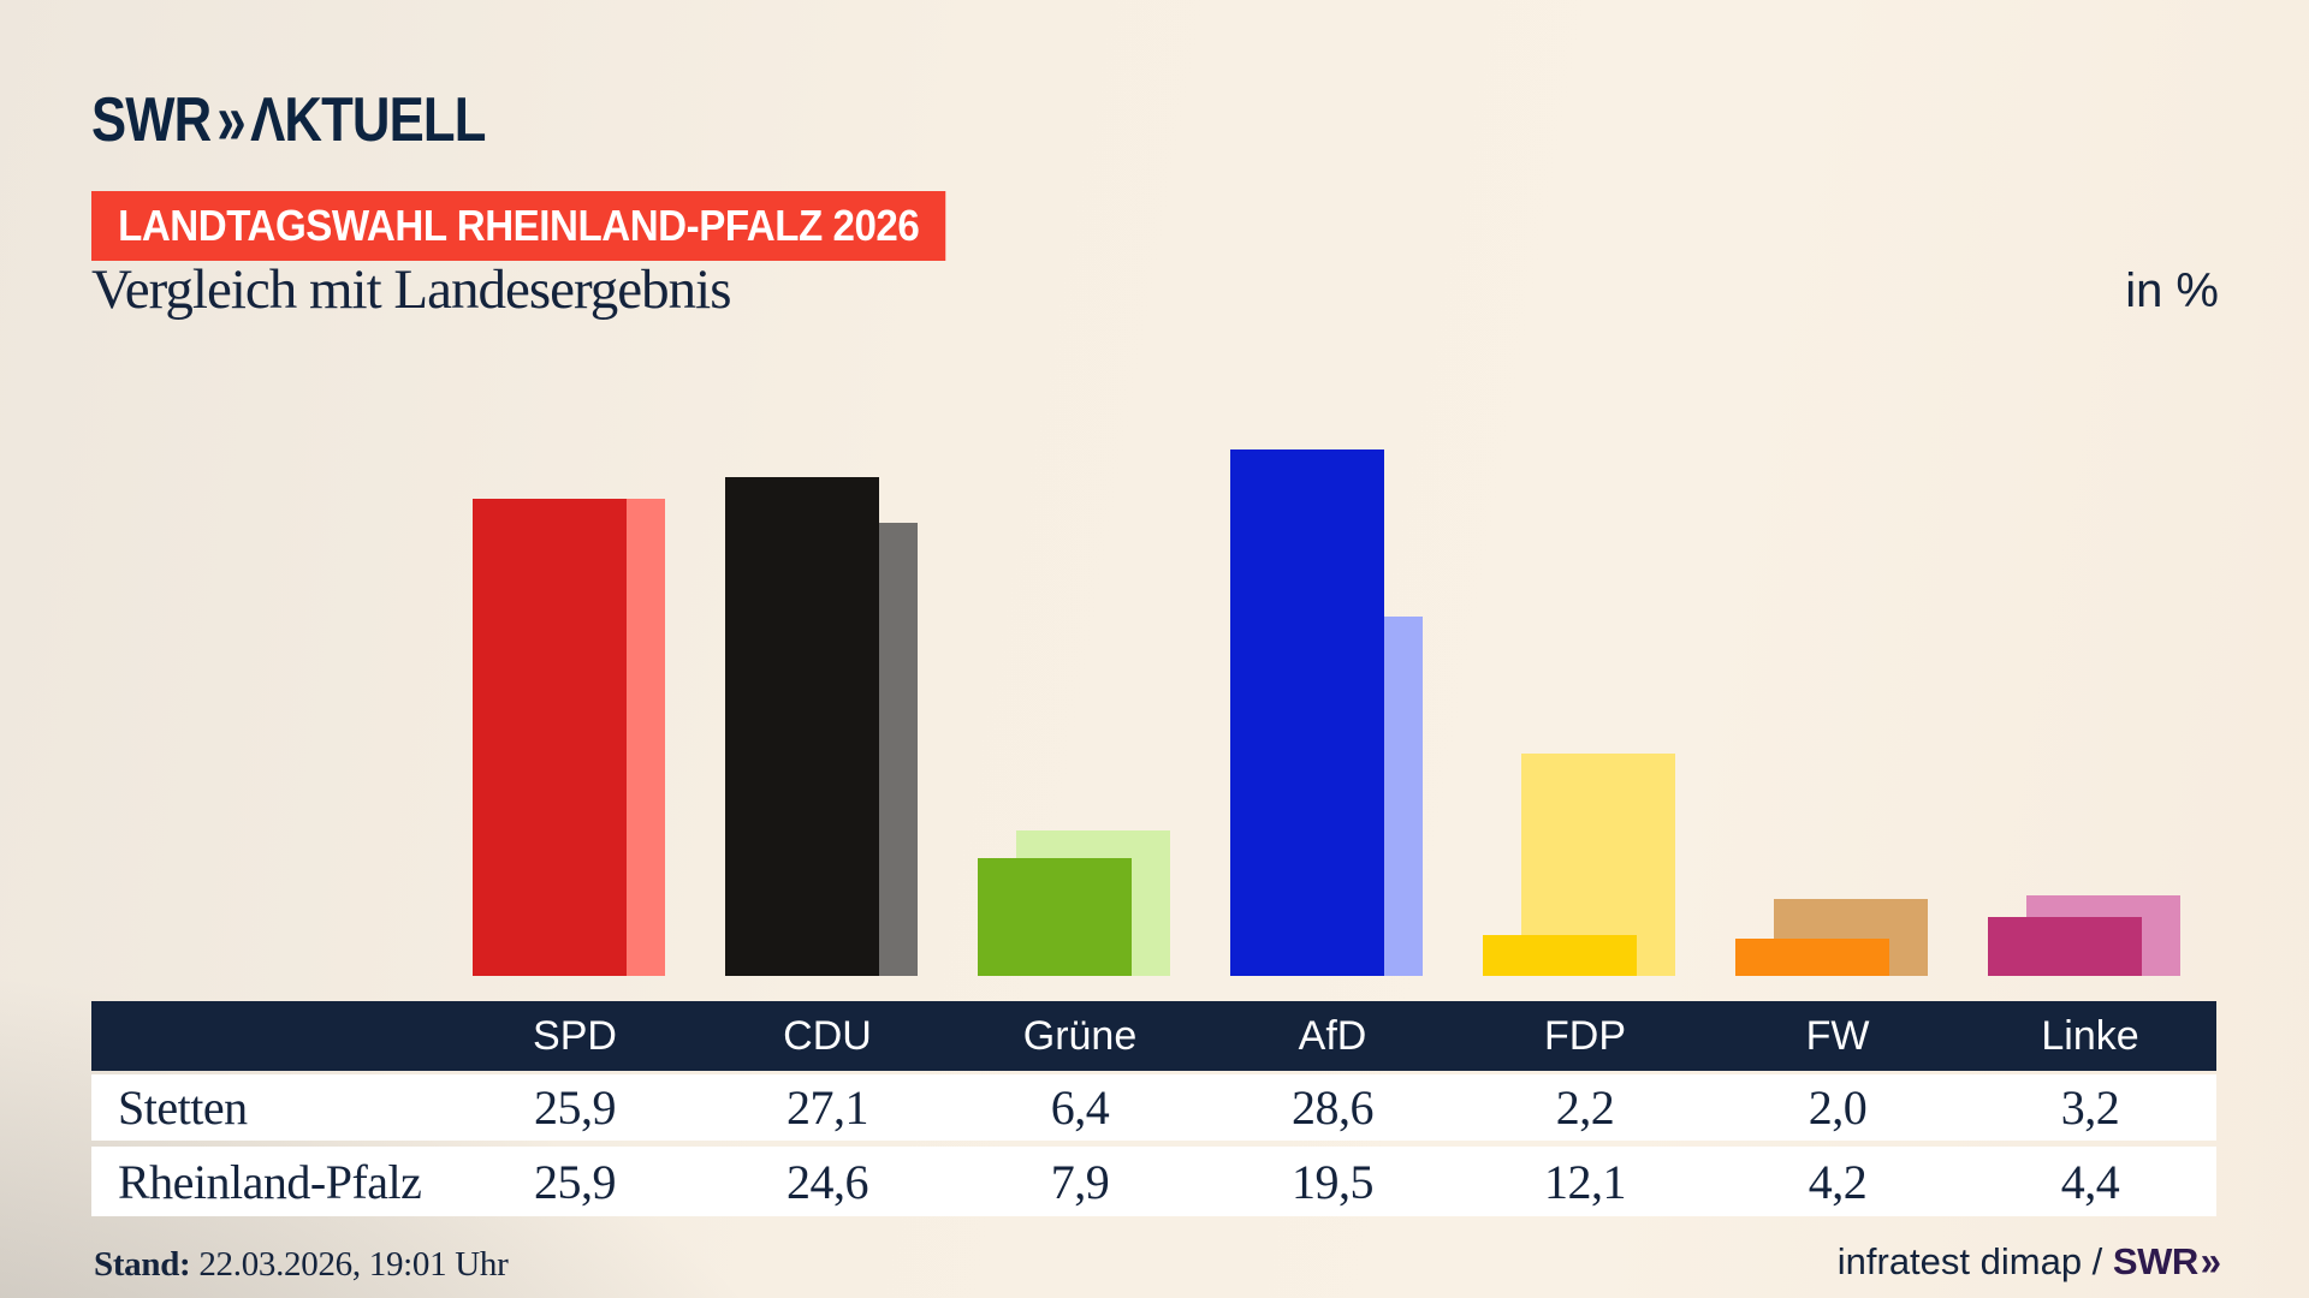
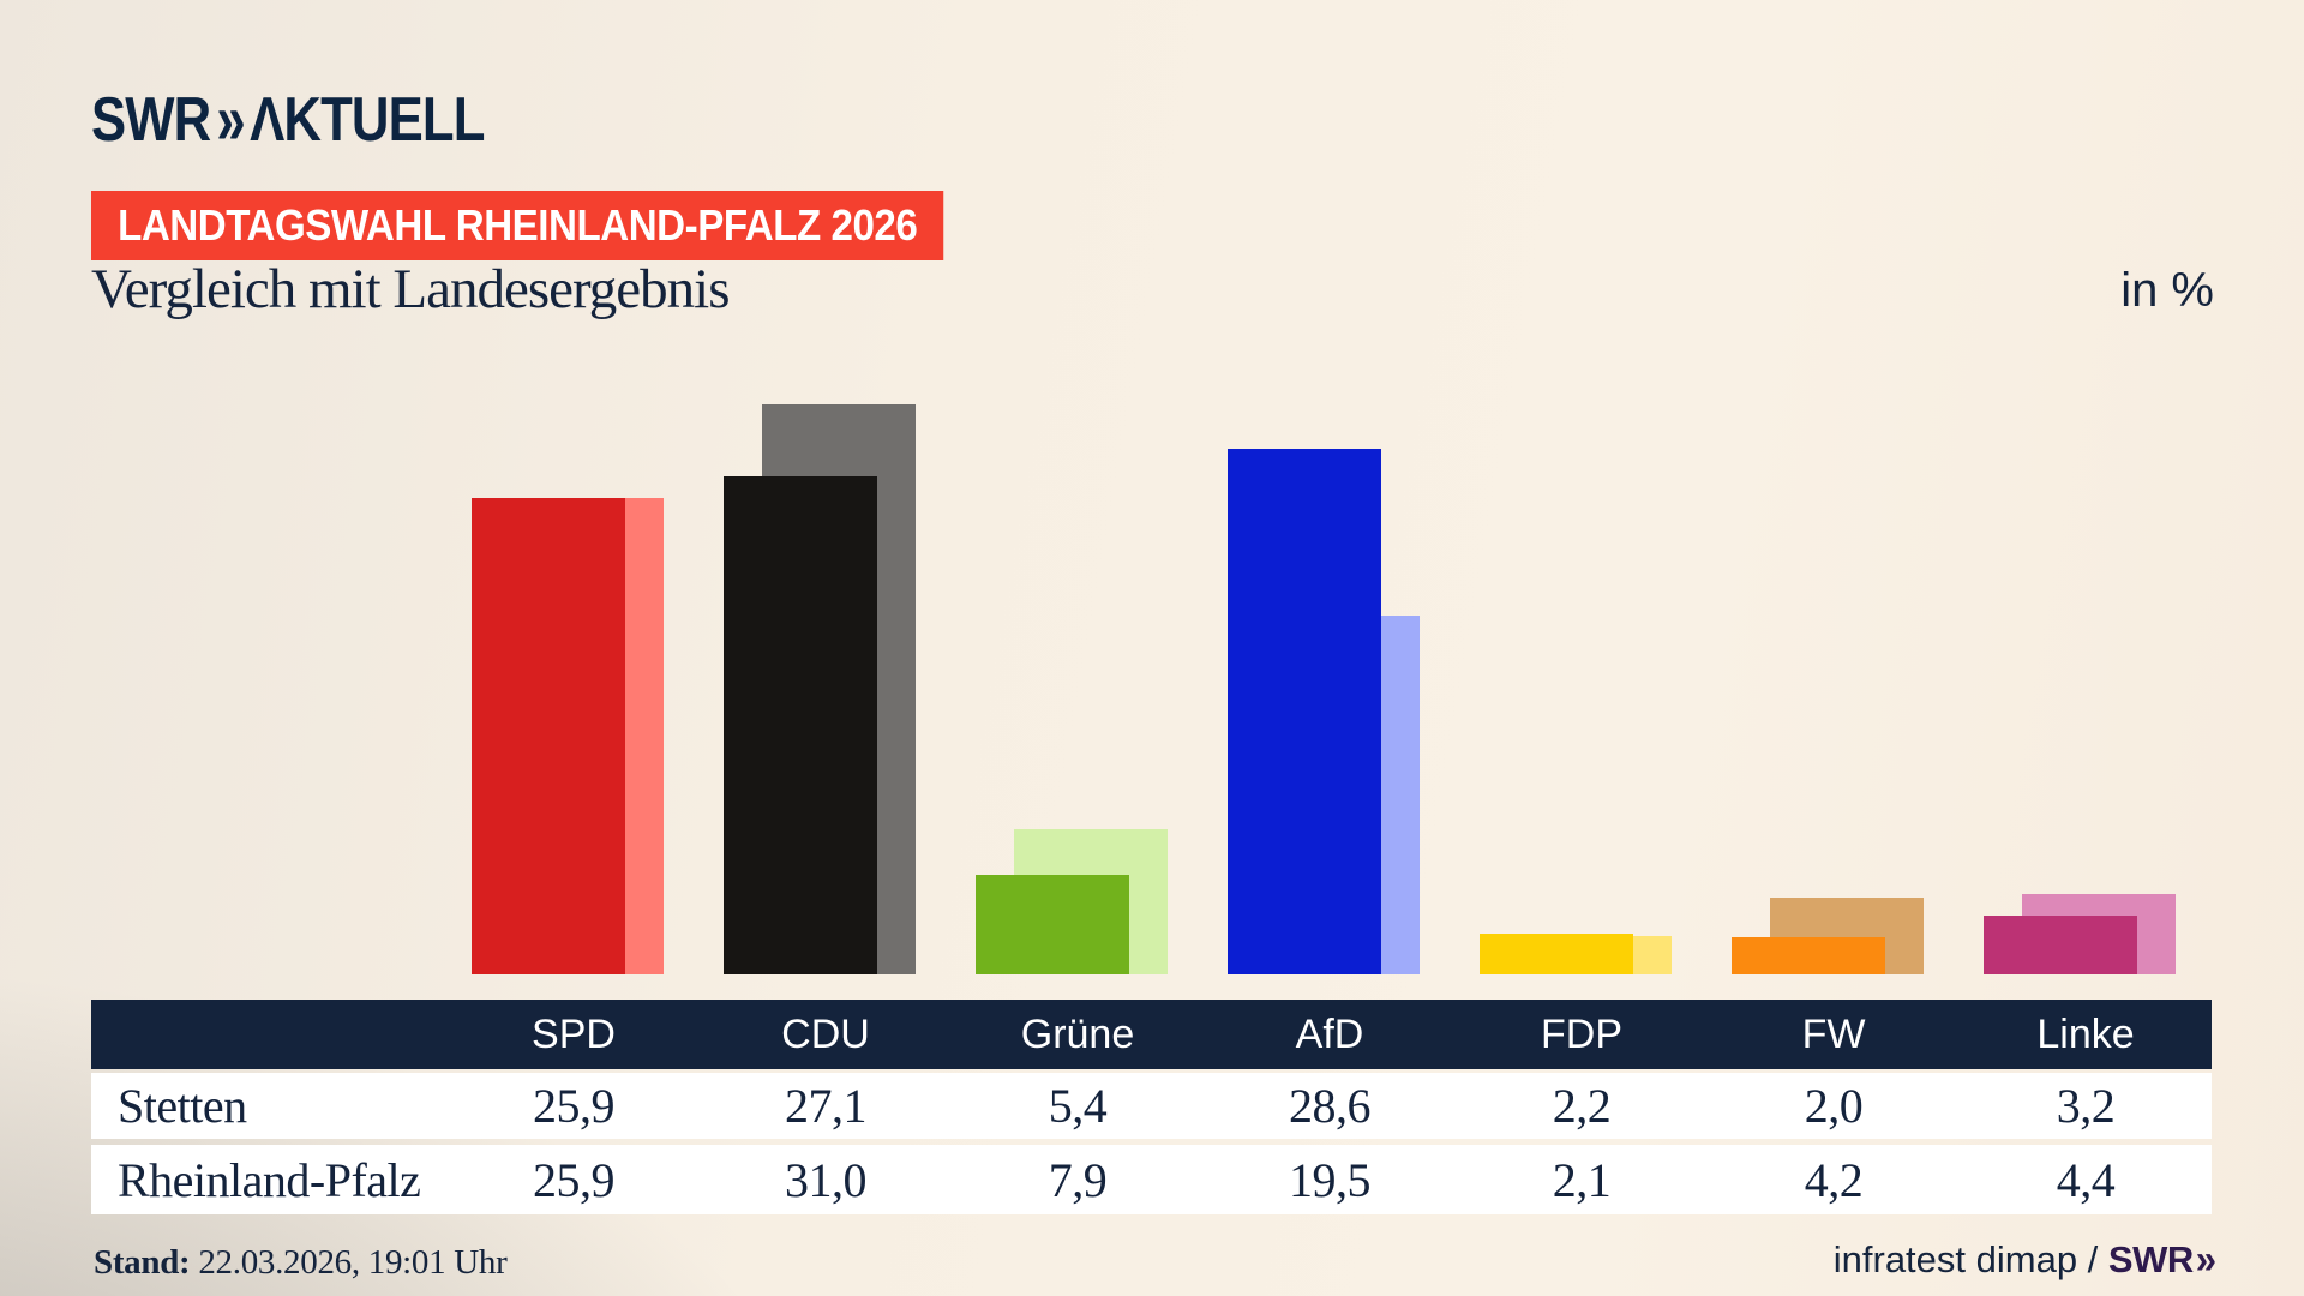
Rheinland-Pfalz/CDU: 24,6 -> 31,0
Stetten/Grüne: 6,4 -> 5,4
Rheinland-Pfalz/FDP: 12,1 -> 2,1
